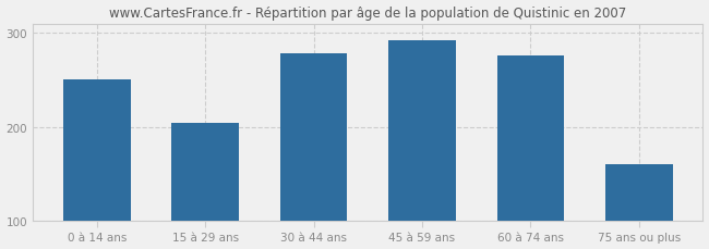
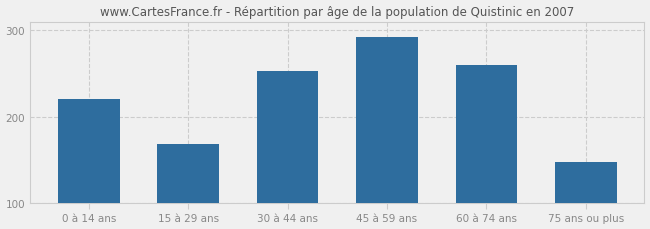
0 à 14 ans: 250 -> 220
15 à 29 ans: 204 -> 168
30 à 44 ans: 278 -> 253
60 à 74 ans: 276 -> 260
75 ans ou plus: 160 -> 148
